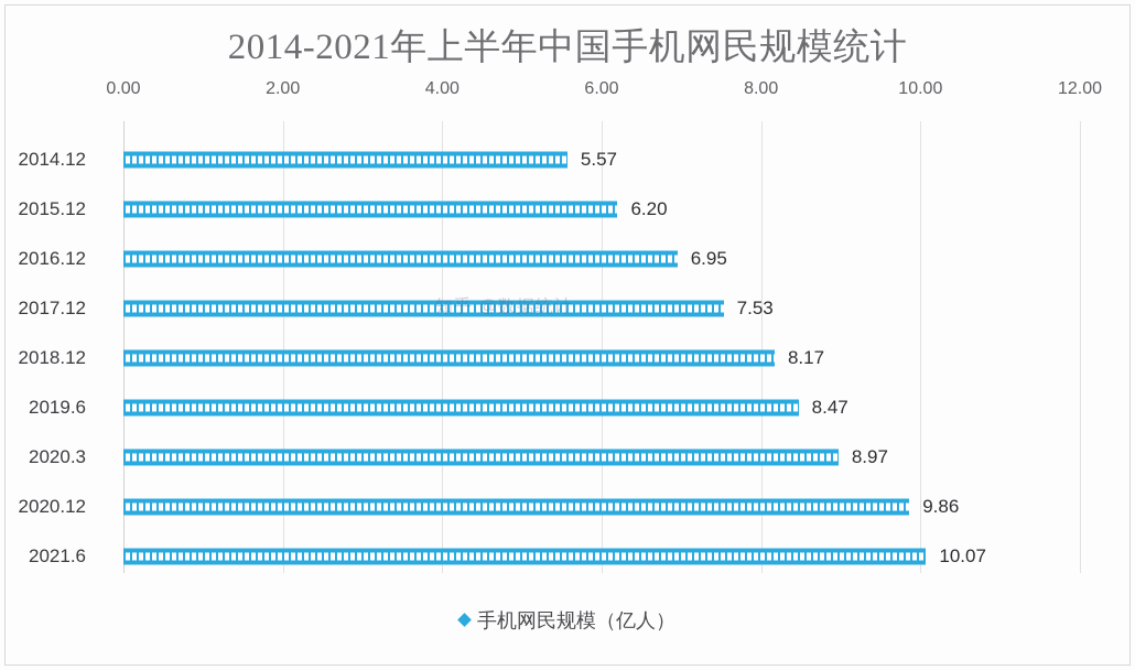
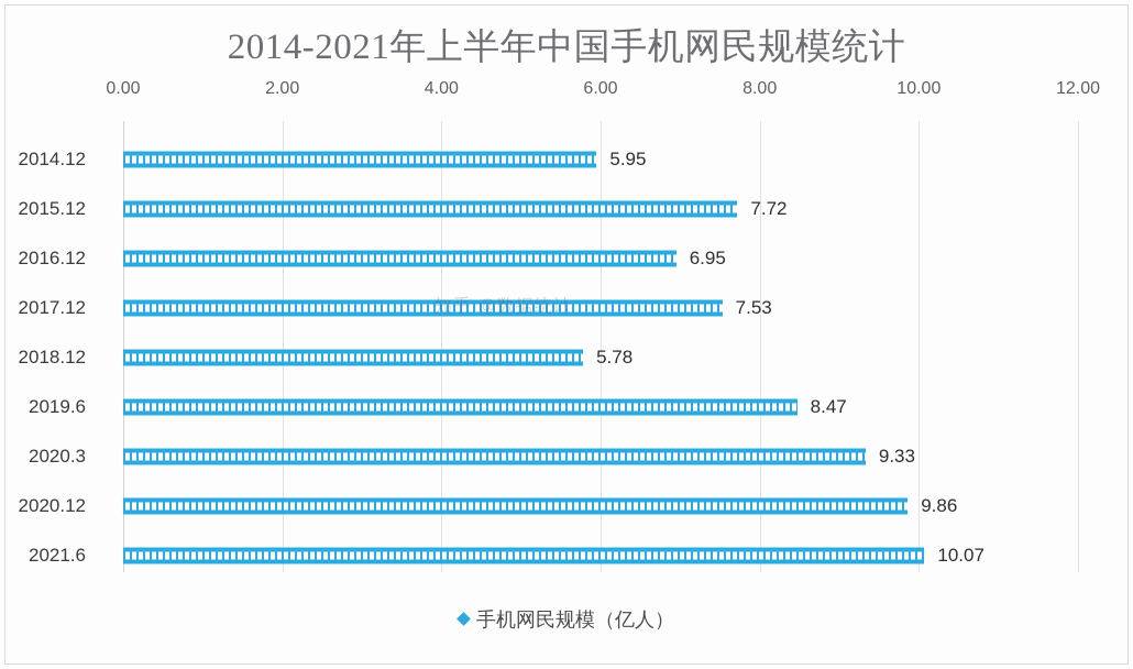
2014.12: 5.57 -> 5.95
2015.12: 6.20 -> 7.72
2018.12: 8.17 -> 5.78
2020.3: 8.97 -> 9.33
